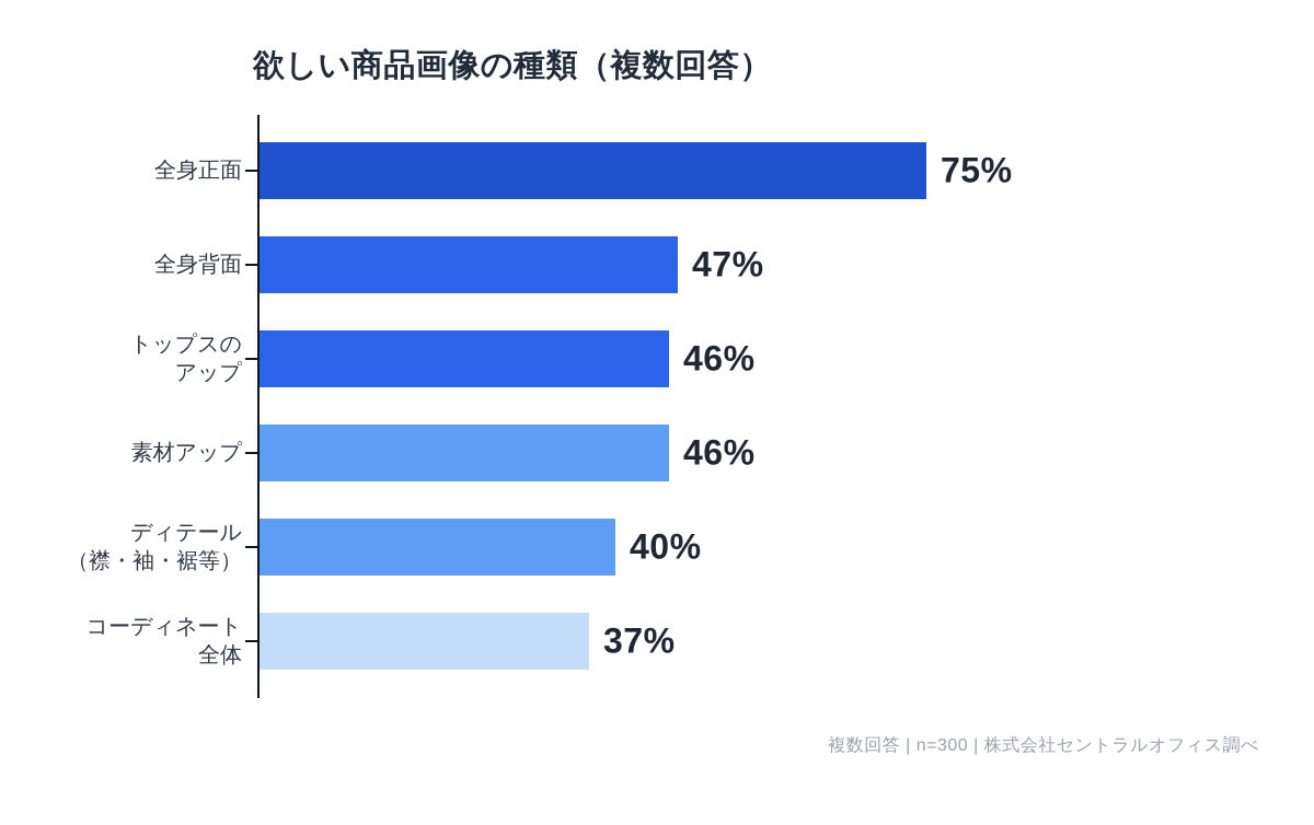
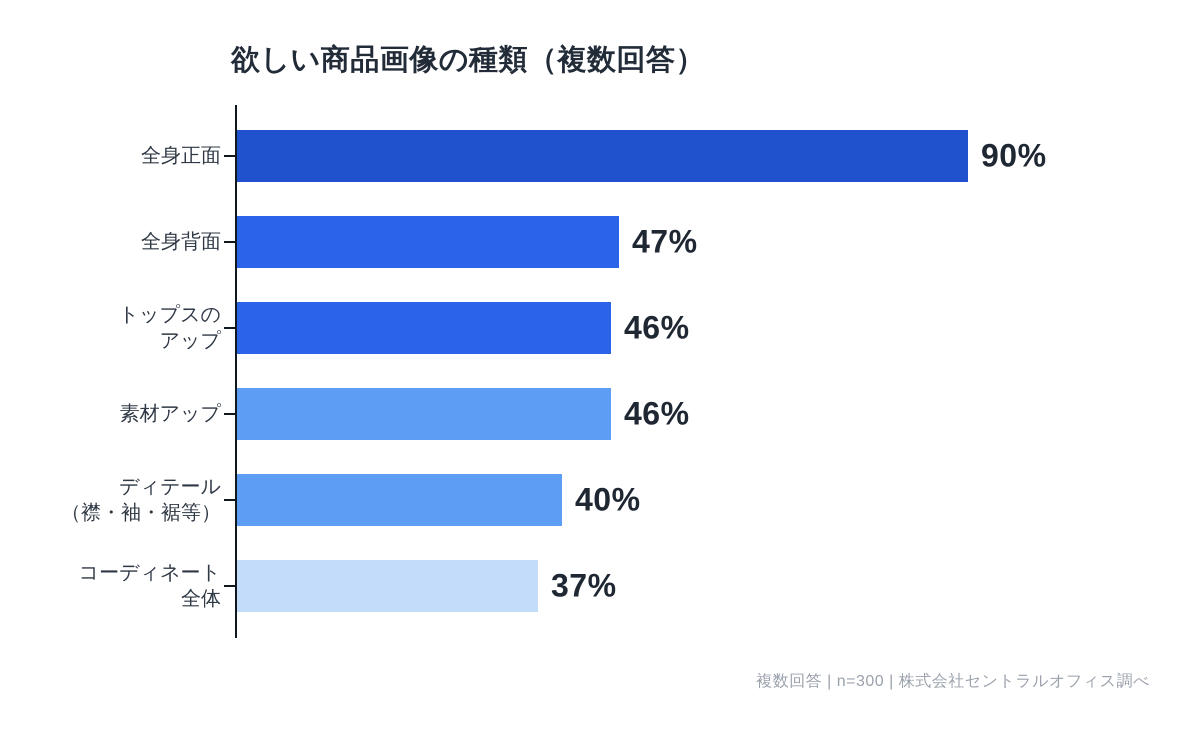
全身正面: 75% -> 90%
